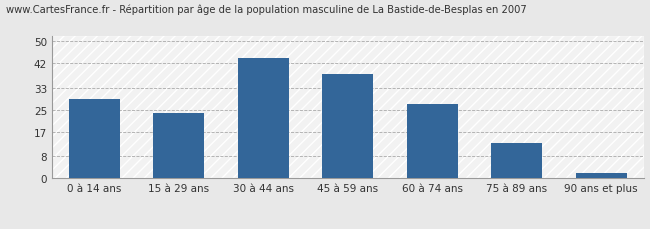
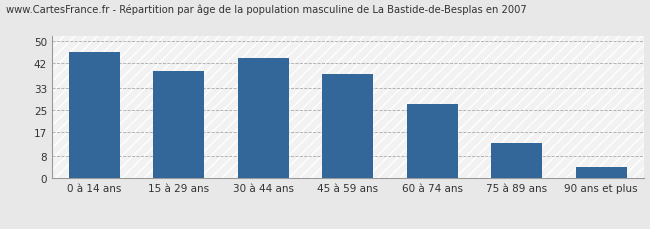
0 à 14 ans: 29 -> 46
15 à 29 ans: 24 -> 39
90 ans et plus: 2 -> 4
